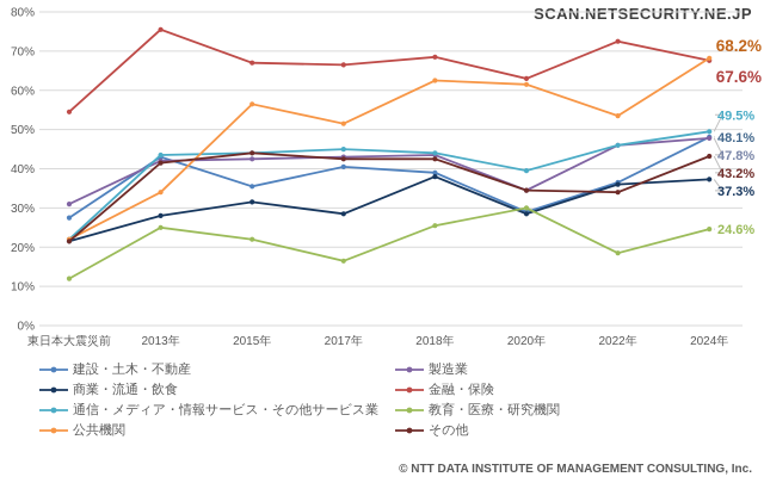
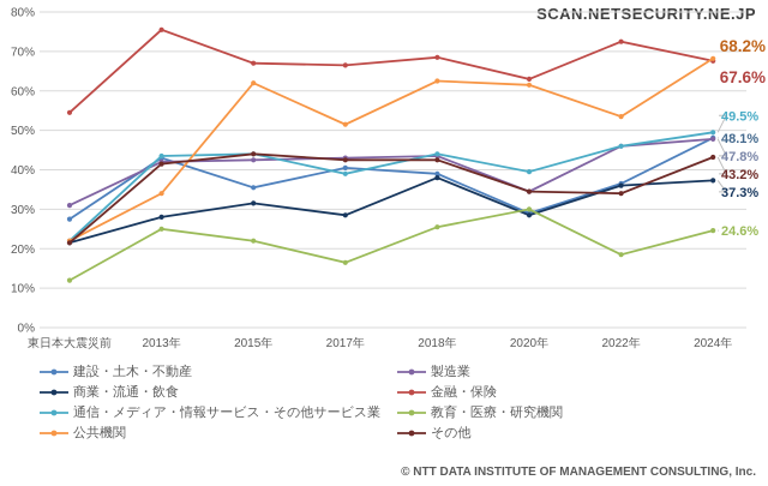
公共機関/2015年: 56% -> 62%
通信・メディア・情報サービス・その他サービス業/2017年: 45% -> 39%
